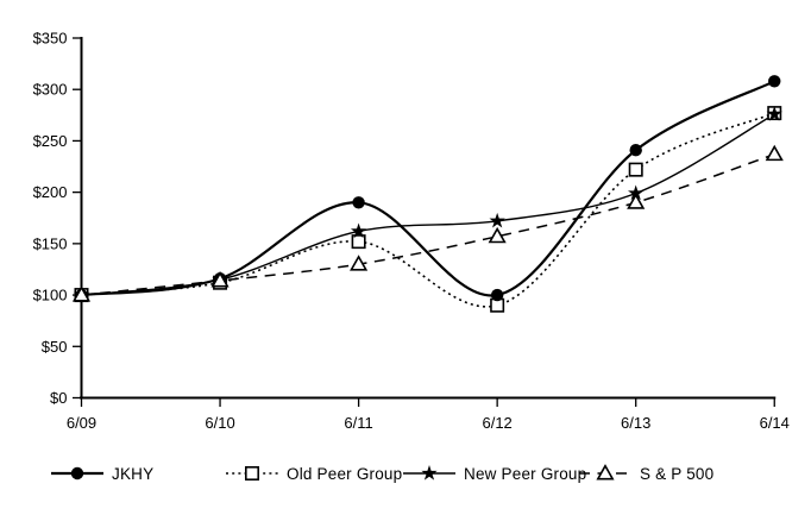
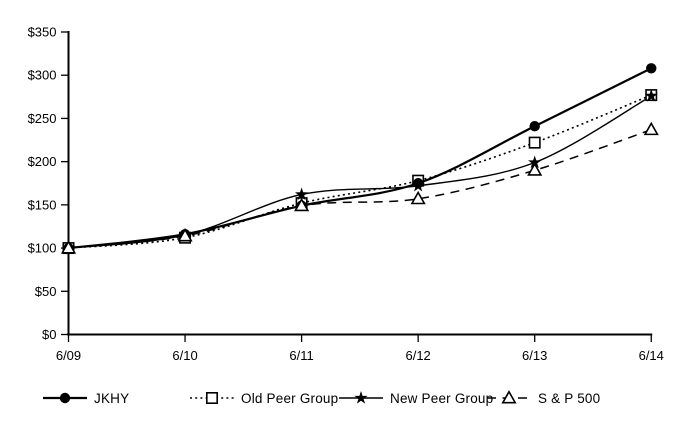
JKHY/6/11: $190 -> $150
S & P 500/6/11: $130 -> $150
JKHY/6/12: $100 -> $180
Old Peer Group/6/12: $90 -> $180
